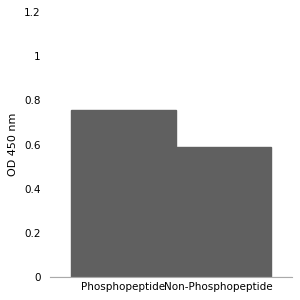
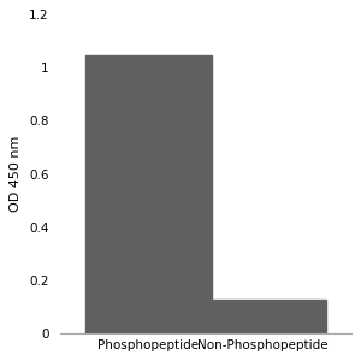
Phosphopeptide: 0.755 -> 1.045
Non-Phosphopeptide: 0.590 -> 0.125
